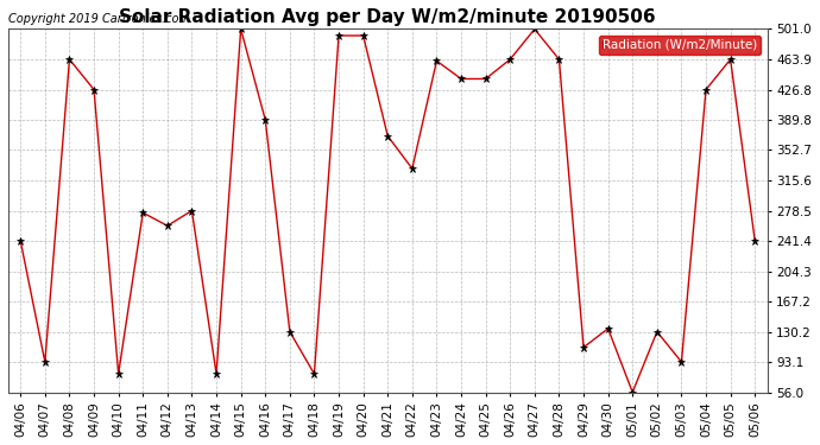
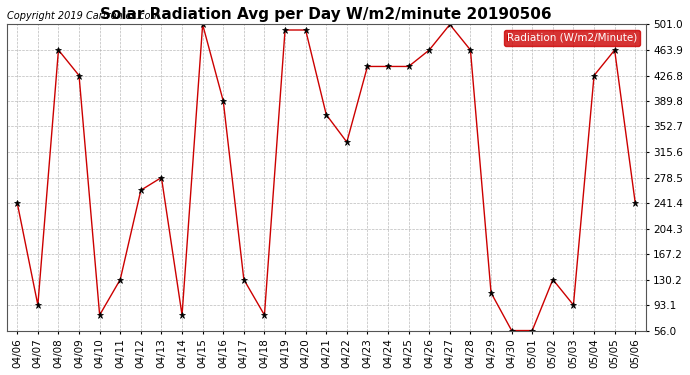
04/11: 276 -> 130
04/23: 462 -> 440
04/30: 134 -> 56
